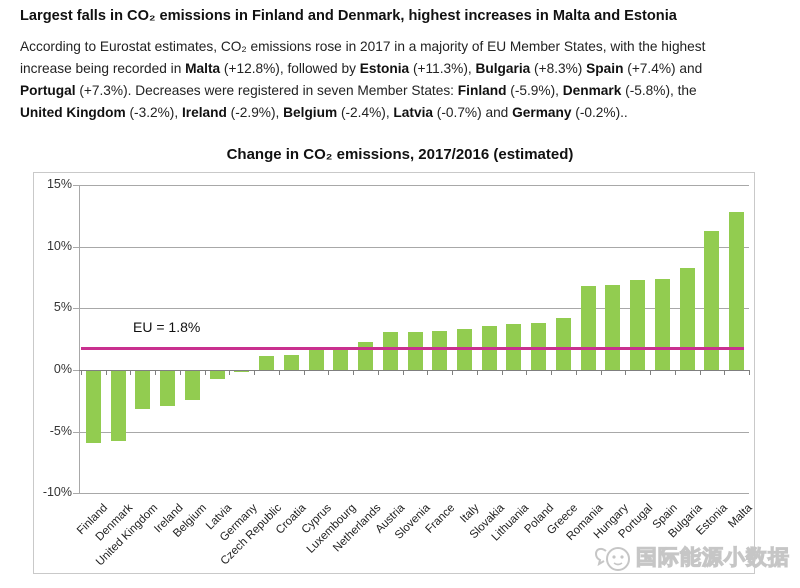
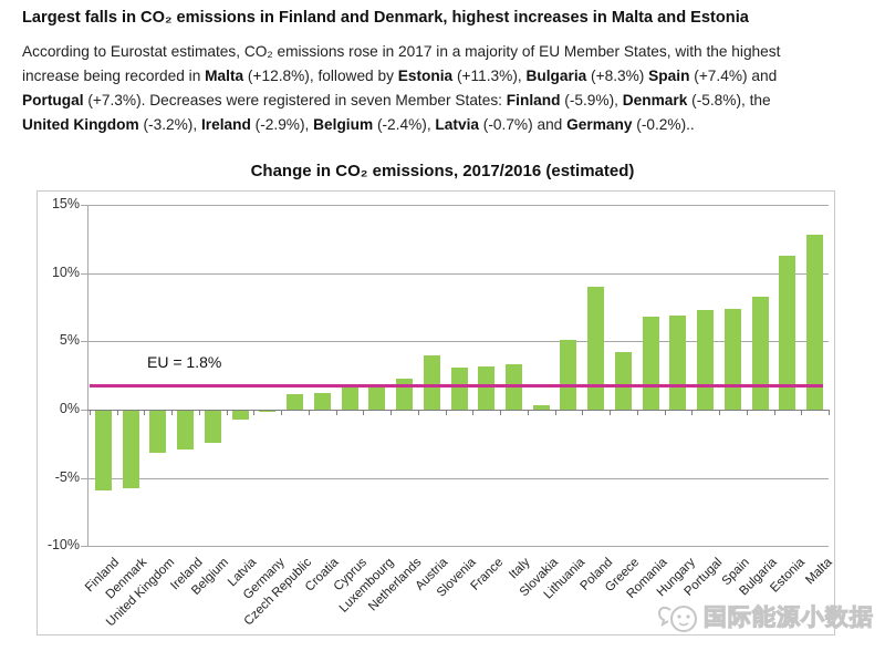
Austria: 3.1% -> 4.0%
Slovakia: 3.6% -> 0.3%
Lithuania: 3.7% -> 5.1%
Poland: 3.8% -> 9.0%
